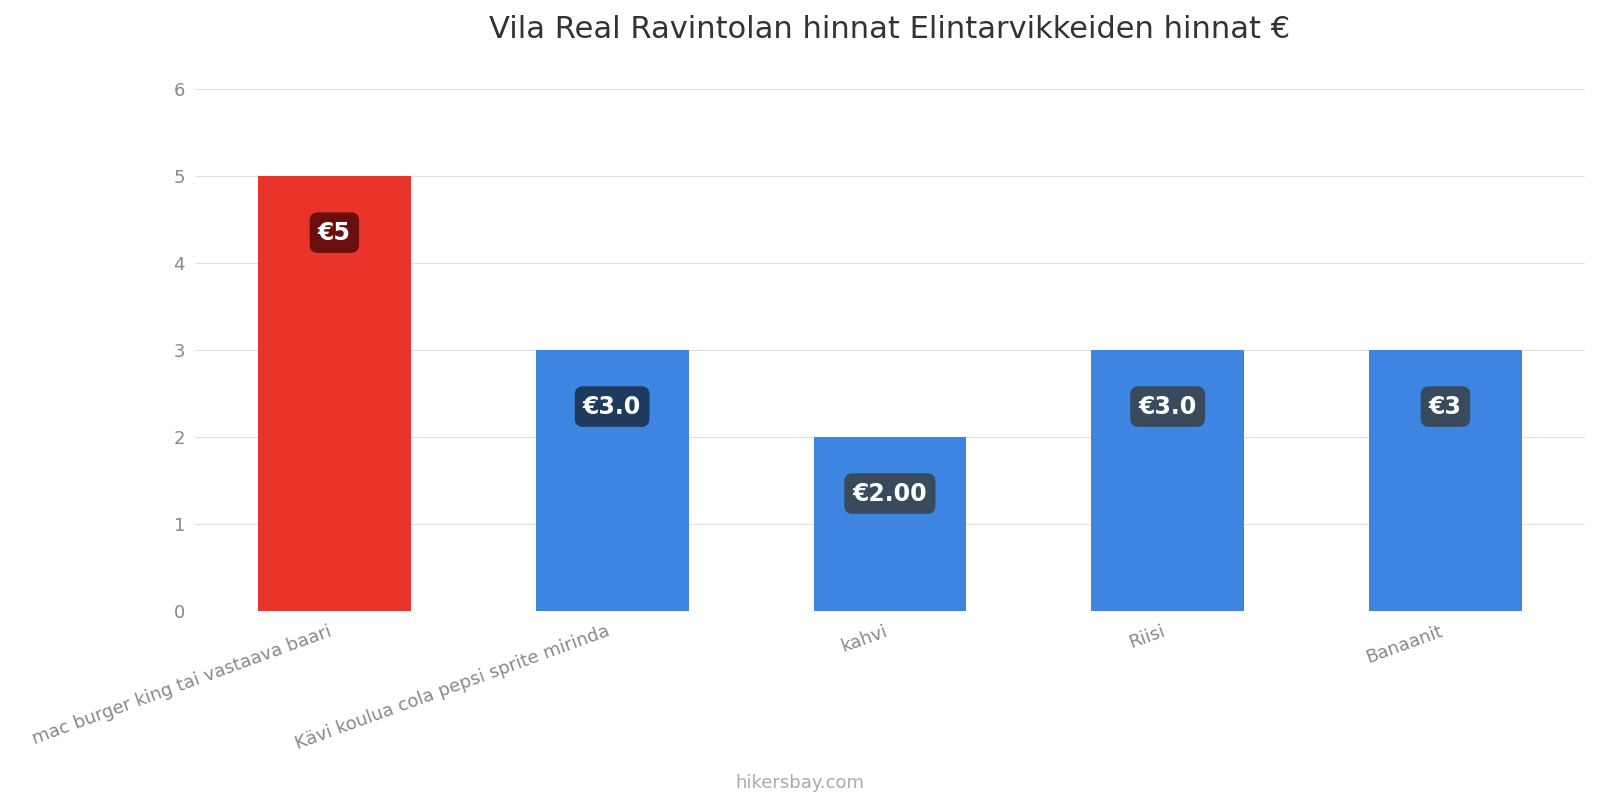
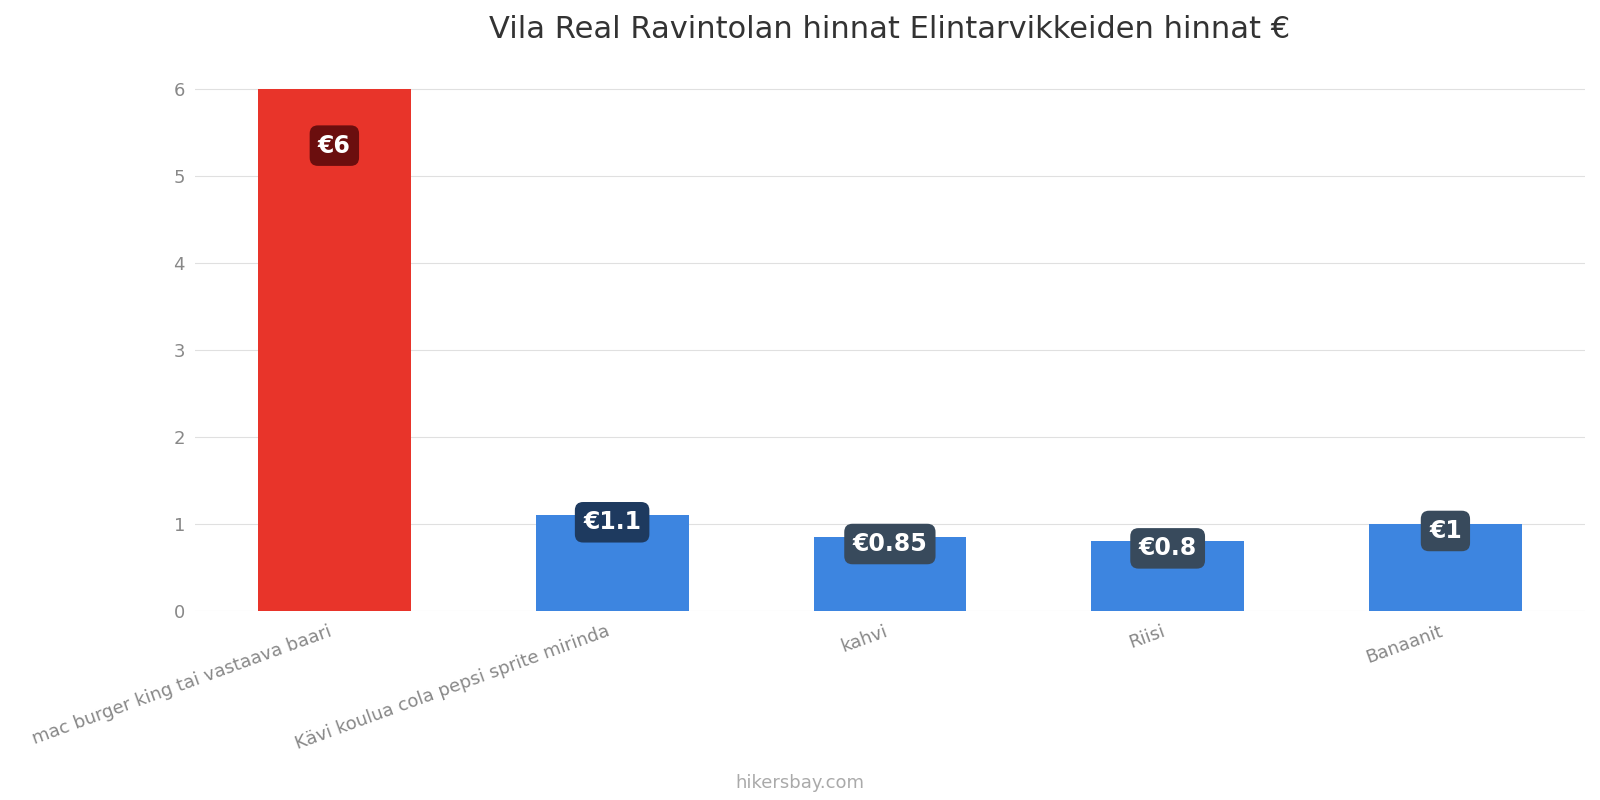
mac burger king tai vastaava baari: €5 -> €6
Kävi koulua cola pepsi sprite mirinda: €3 -> €1
kahvi: €2.00 -> €0.85
Riisi: €3 -> €1
Banaanit: €3 -> €1
